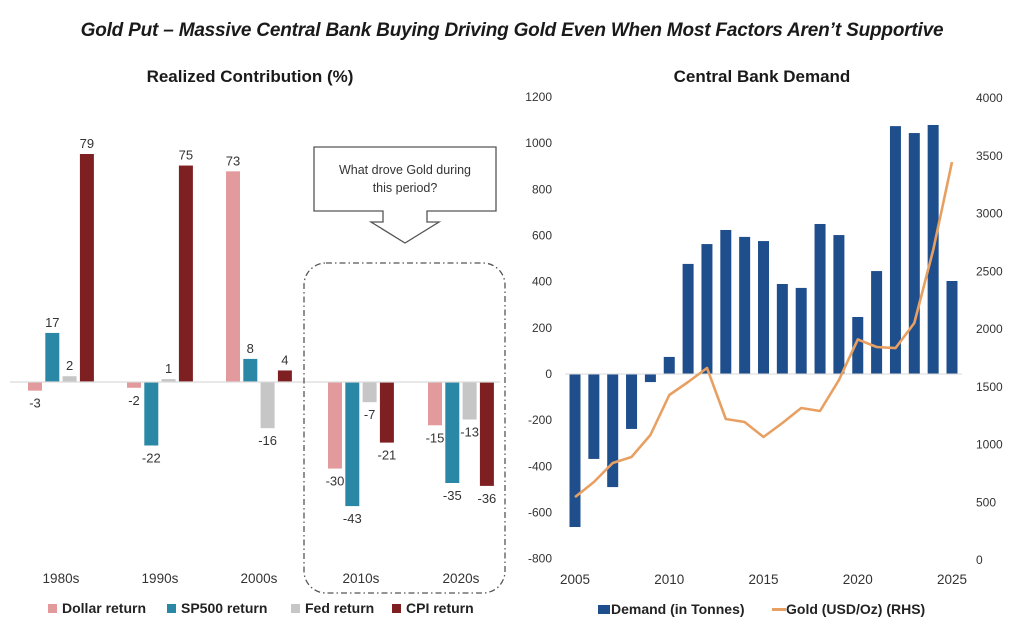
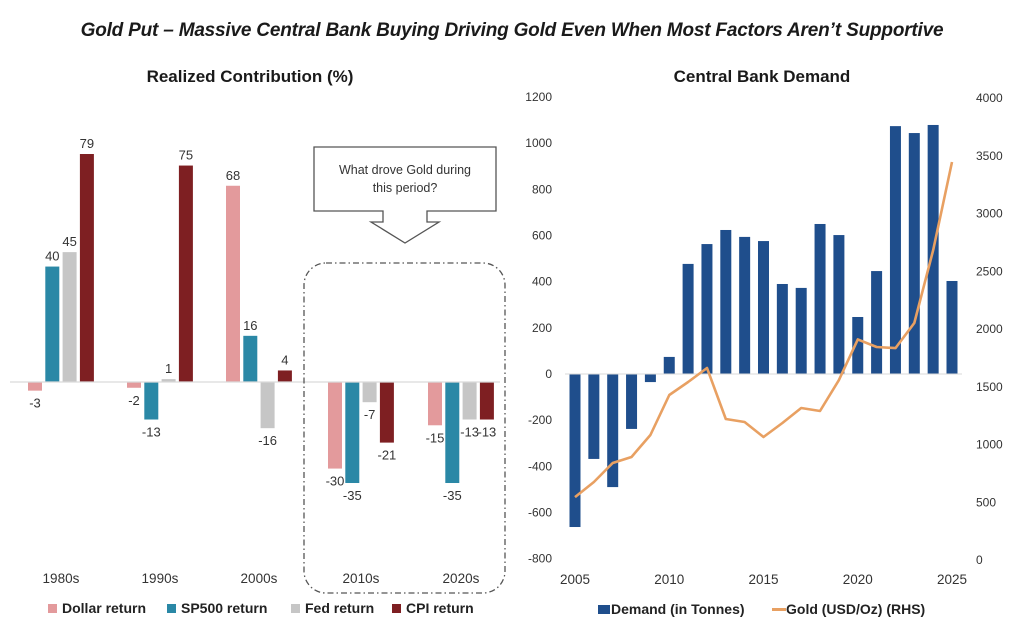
Realized Contribution (%)/SP500 return/1980s: 17 -> 40
Realized Contribution (%)/Fed return/1980s: 2 -> 45
Realized Contribution (%)/SP500 return/1990s: -22 -> -13
Realized Contribution (%)/Dollar return/2000s: 73 -> 68
Realized Contribution (%)/SP500 return/2000s: 8 -> 16
Realized Contribution (%)/SP500 return/2010s: -43 -> -35
Realized Contribution (%)/CPI return/2020s: -36 -> -13
